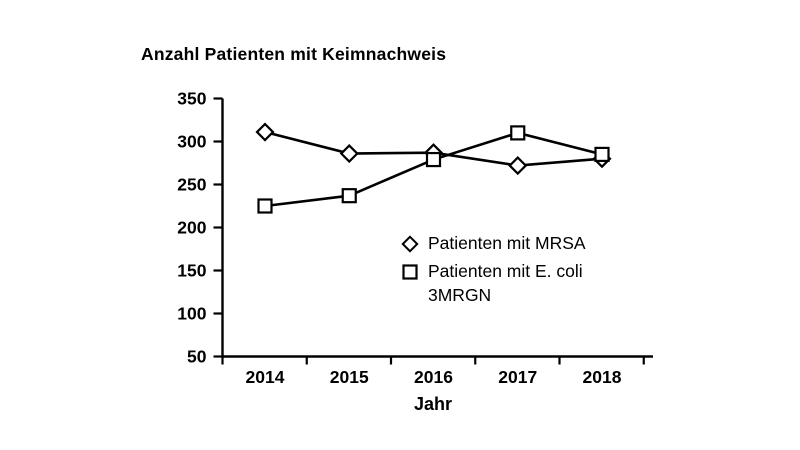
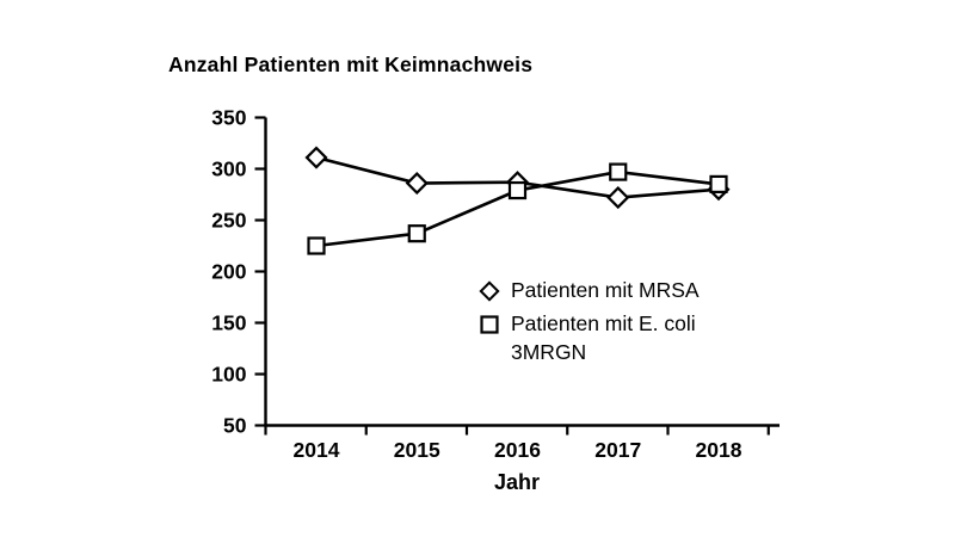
Patienten mit E. coli 3MRGN/2017: 310 -> 300
